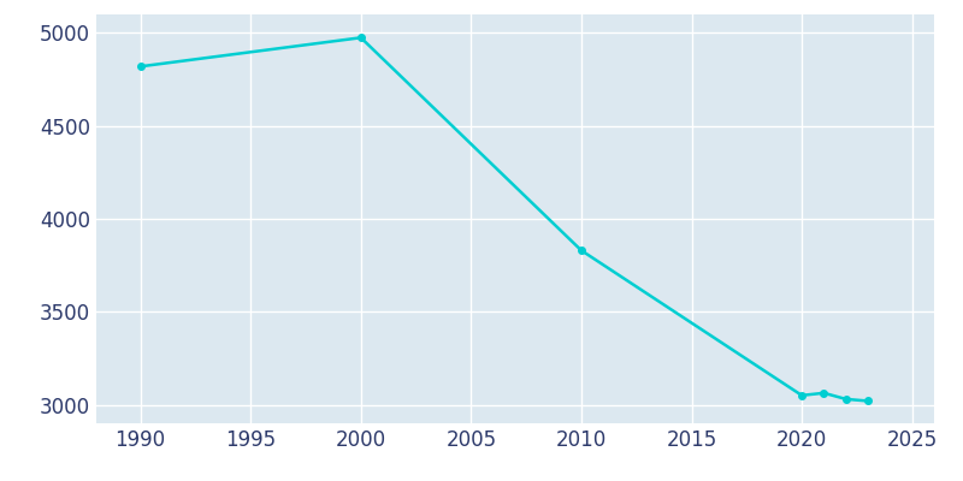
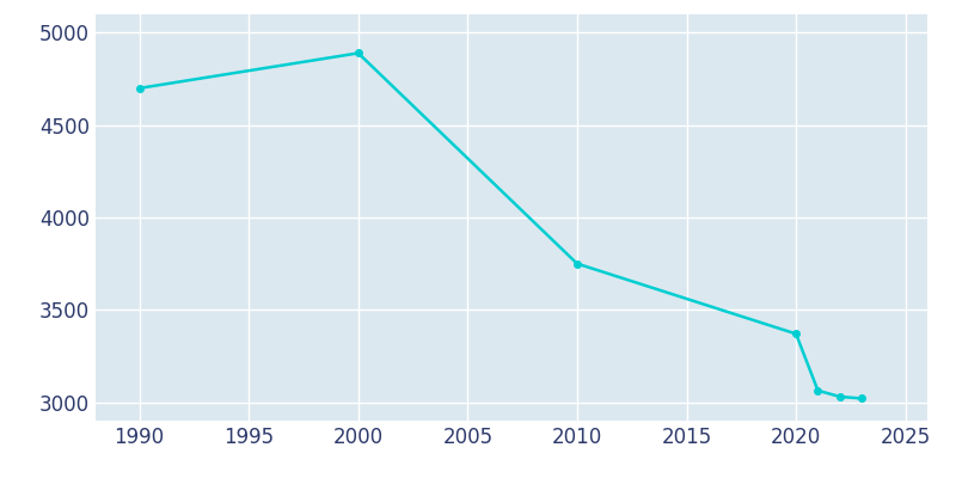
1990: 4820 -> 4700
2000: 4980 -> 4890
2010: 3830 -> 3750
2020: 3050 -> 3370
